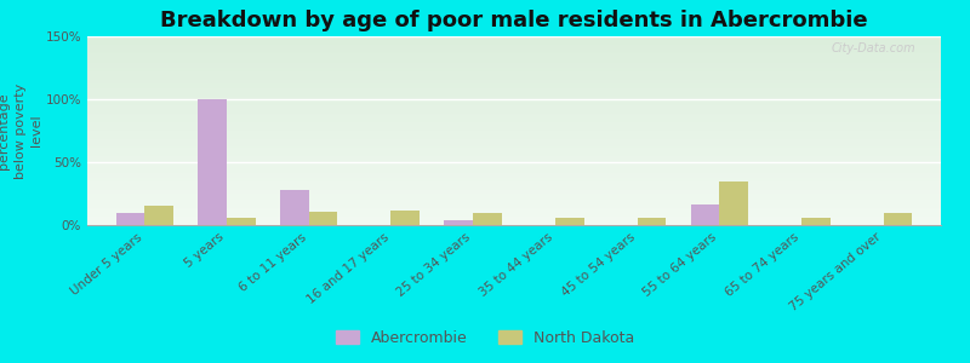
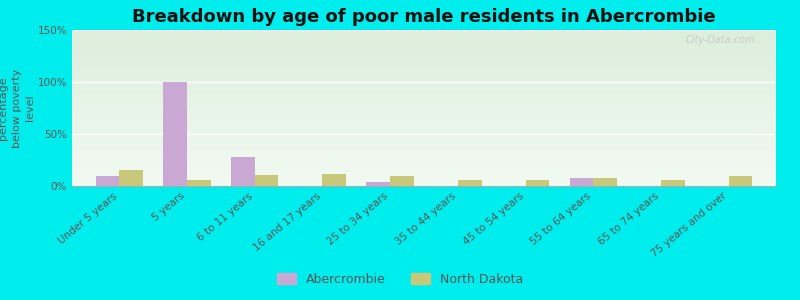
Abercrombie/55 to 64 years: 16% -> 8%
North Dakota/55 to 64 years: 35% -> 8%
